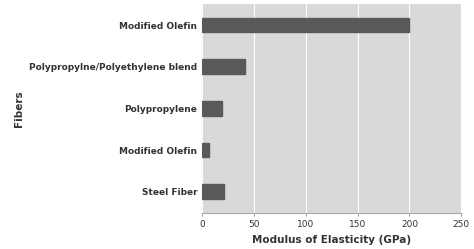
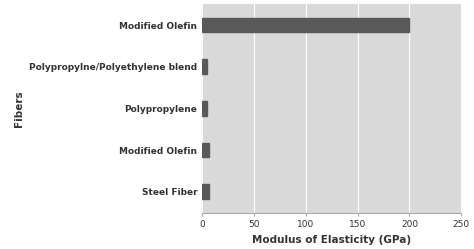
Polypropylne/Polyethylene blend: 41 -> 5
Polypropylene: 19 -> 5
Steel Fiber: 21 -> 7
